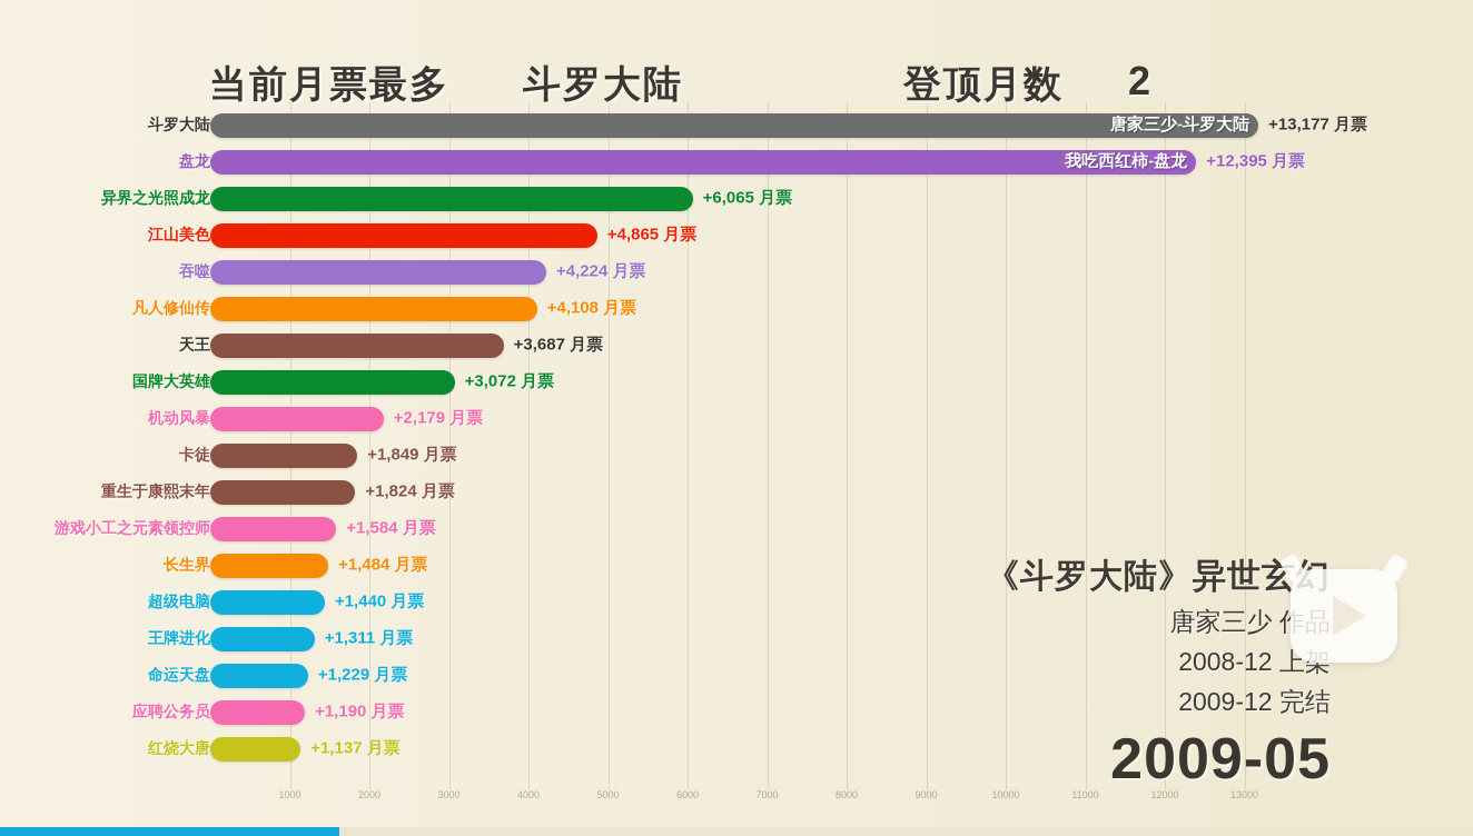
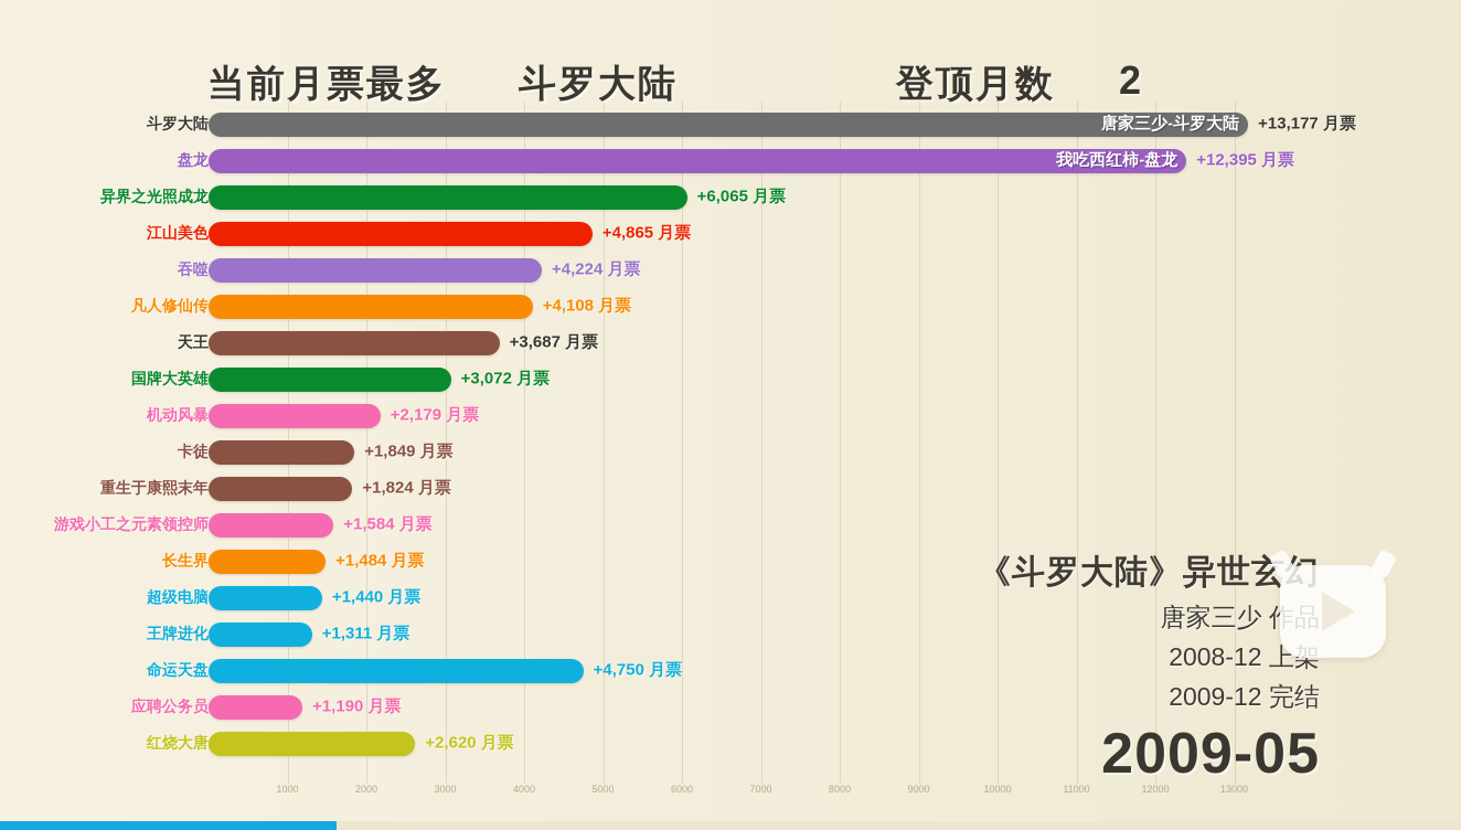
命运天盘: +1,229 -> +4,750
红烧大唐: +1,137 -> +2,620
